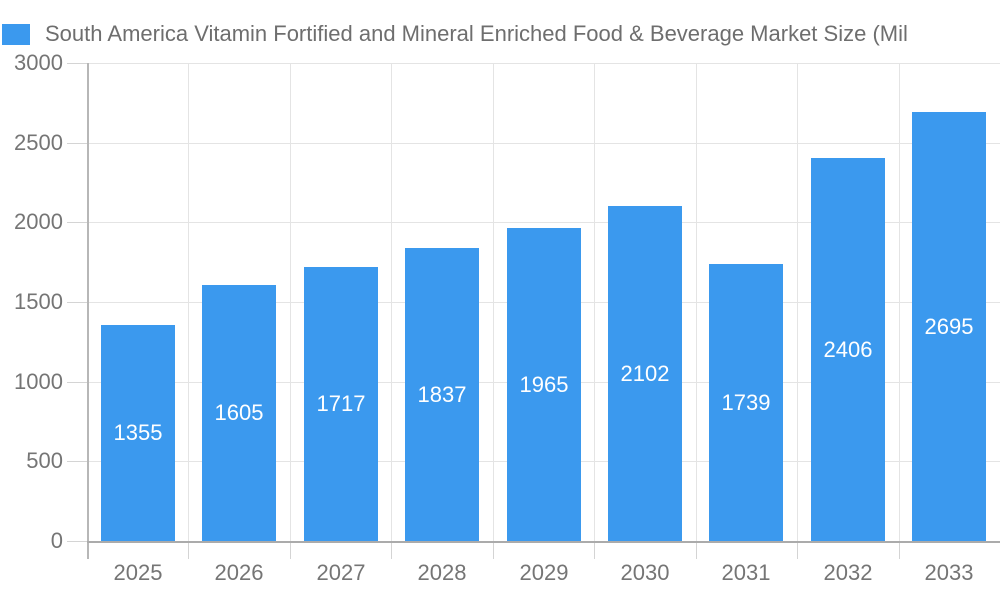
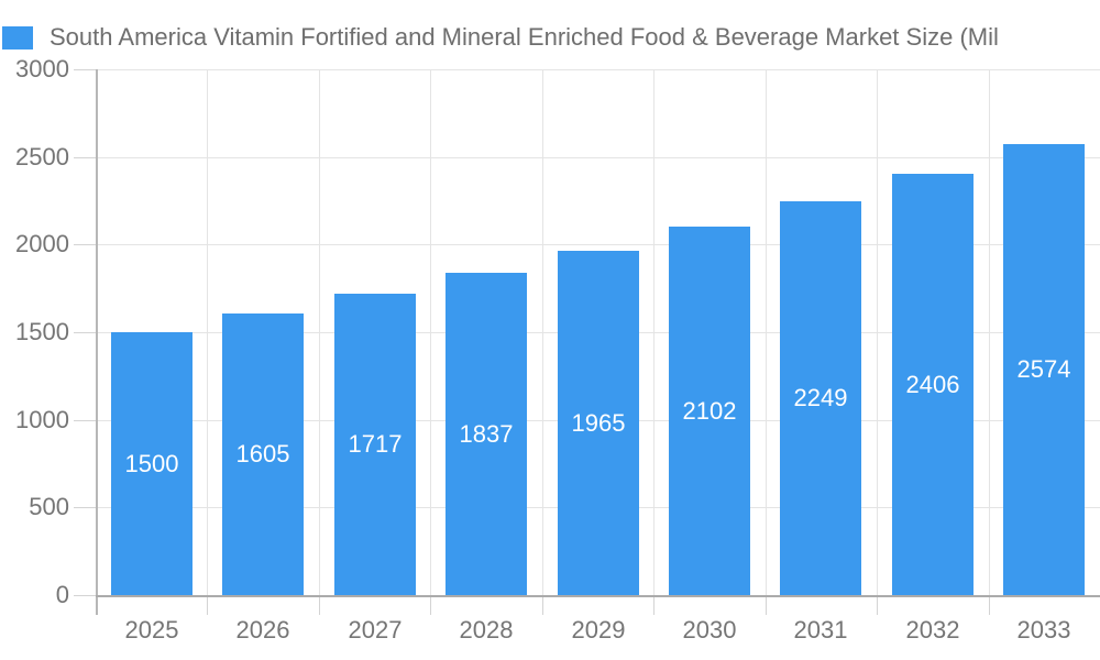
2025: 1355 -> 1500
2031: 1739 -> 2249
2033: 2695 -> 2574
